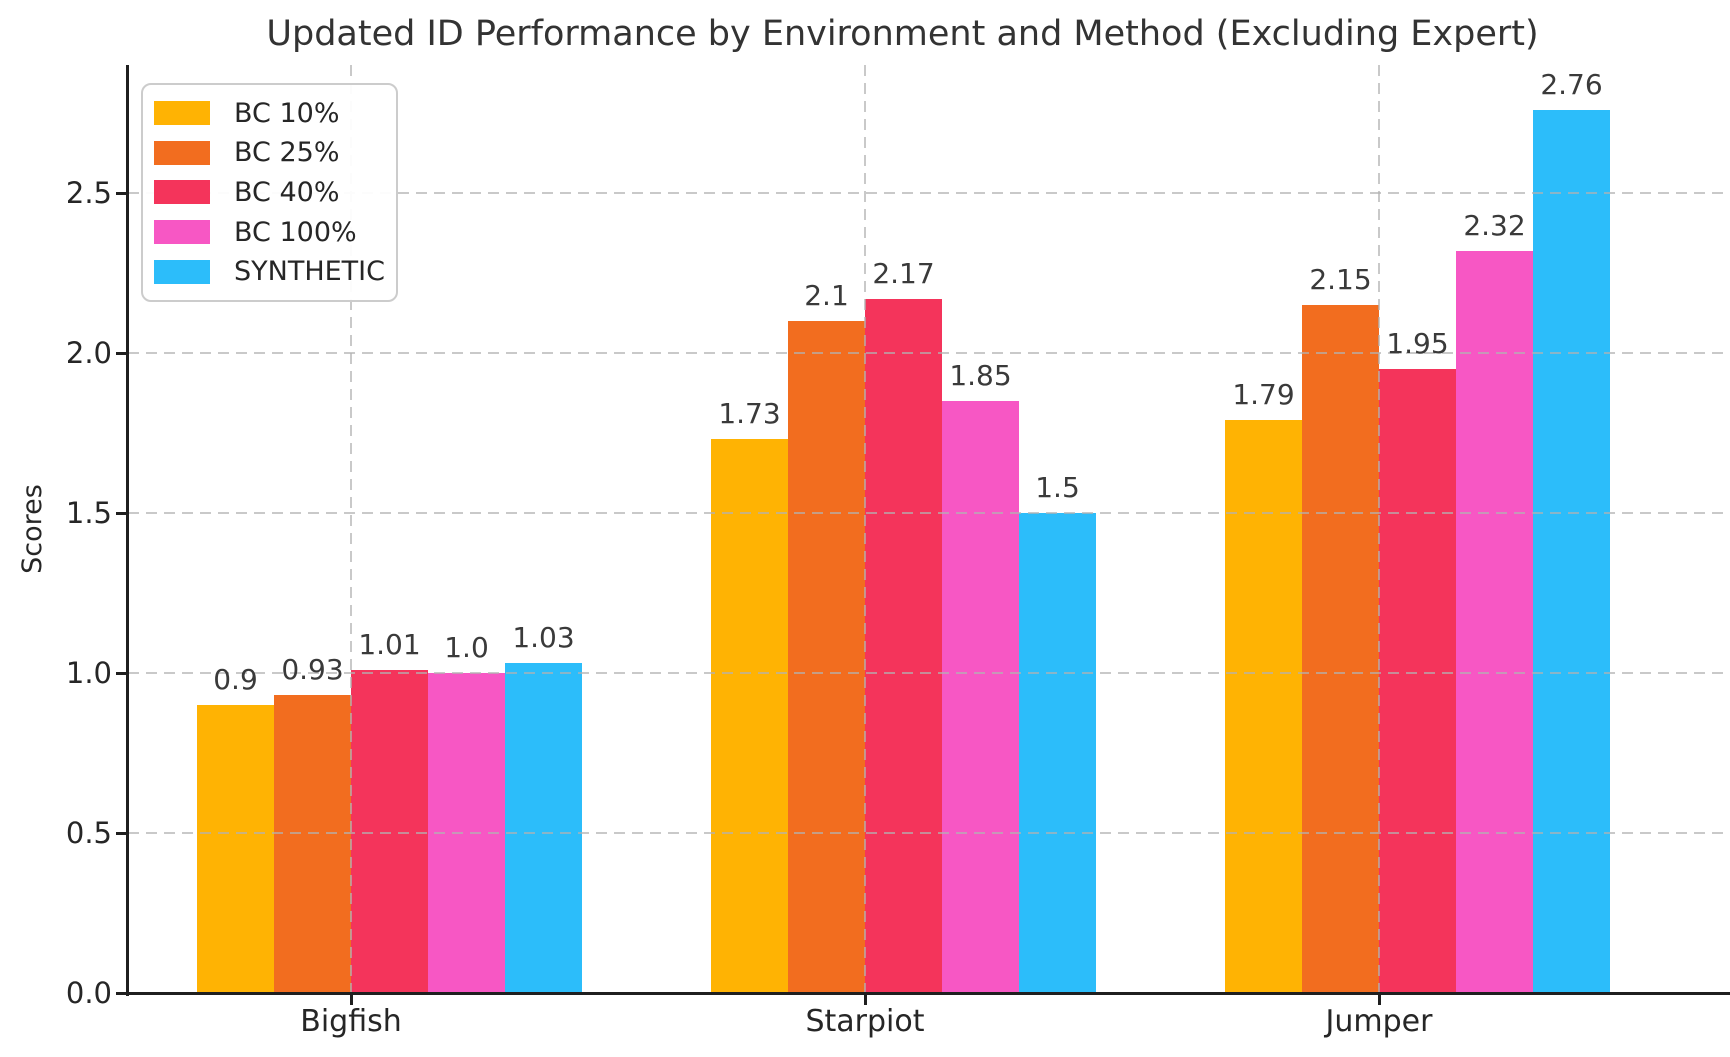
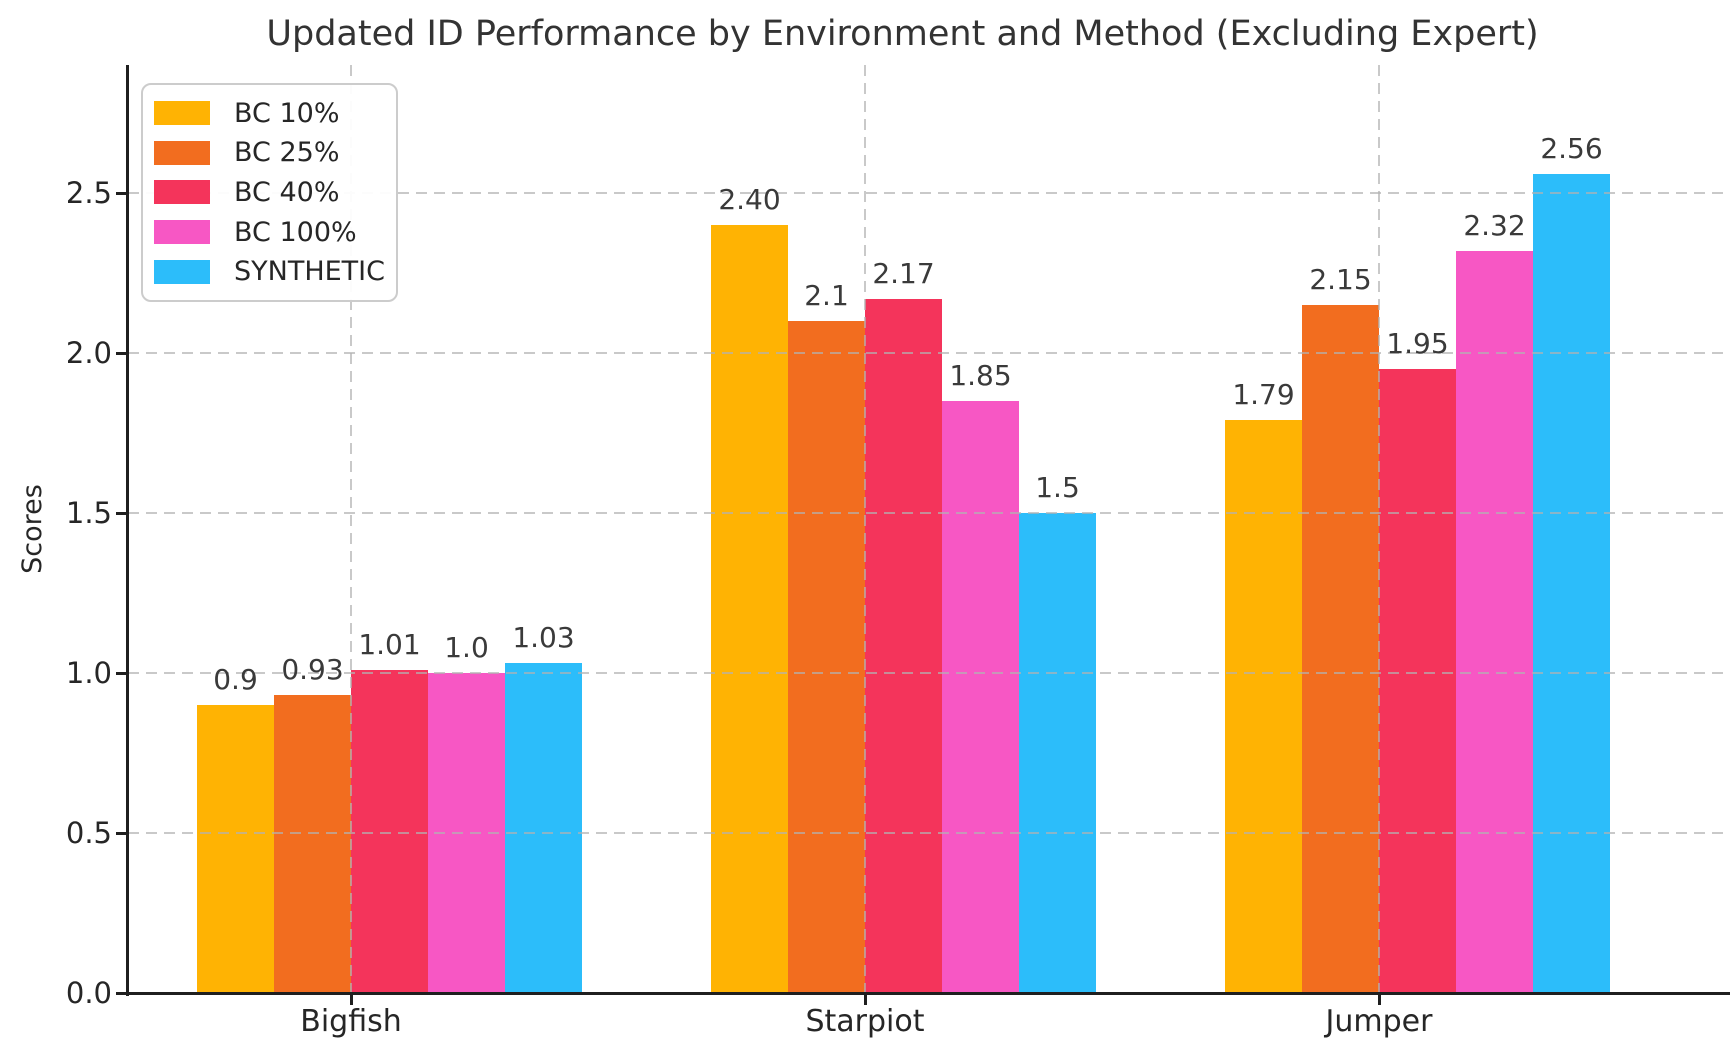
BC 10%/Starpiot: 1.73 -> 2.40
SYNTHETIC/Jumper: 2.76 -> 2.56
